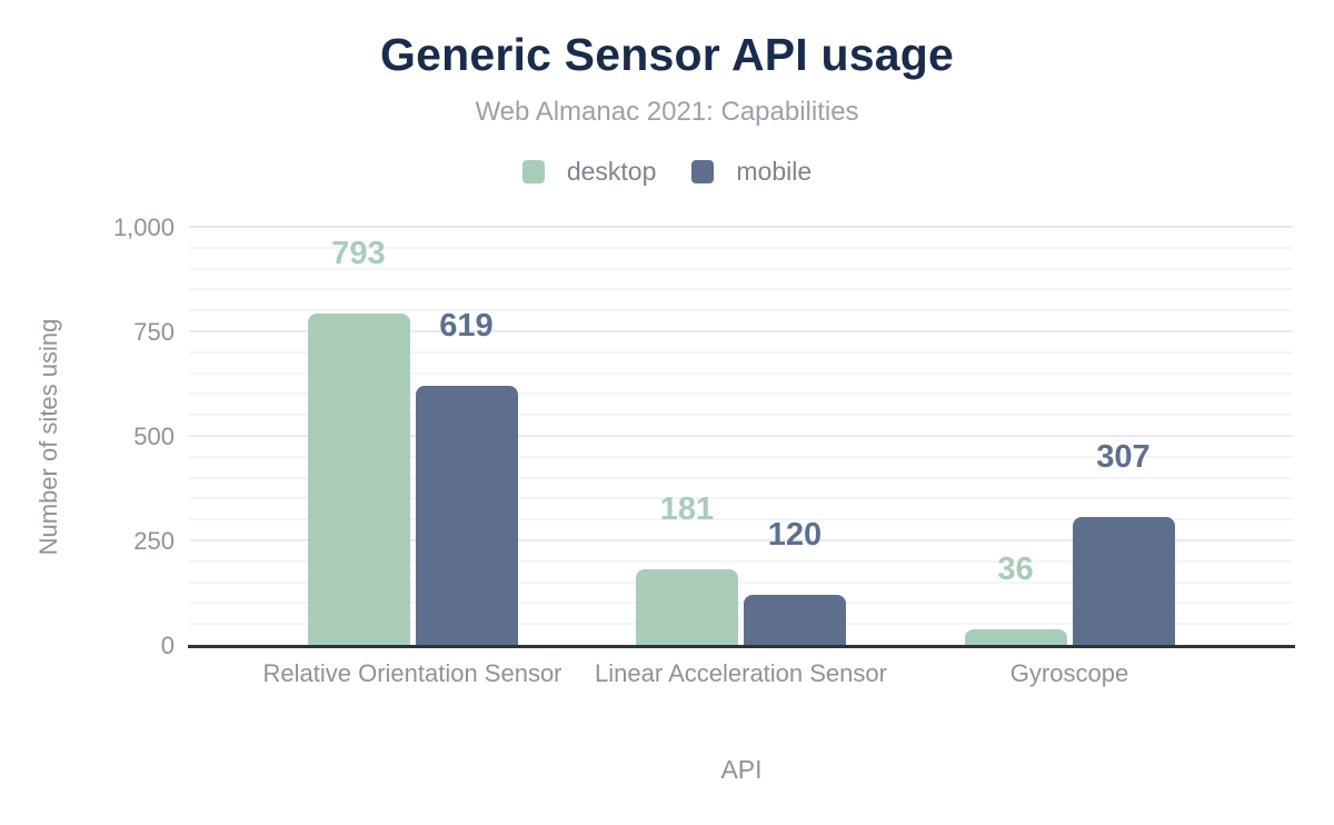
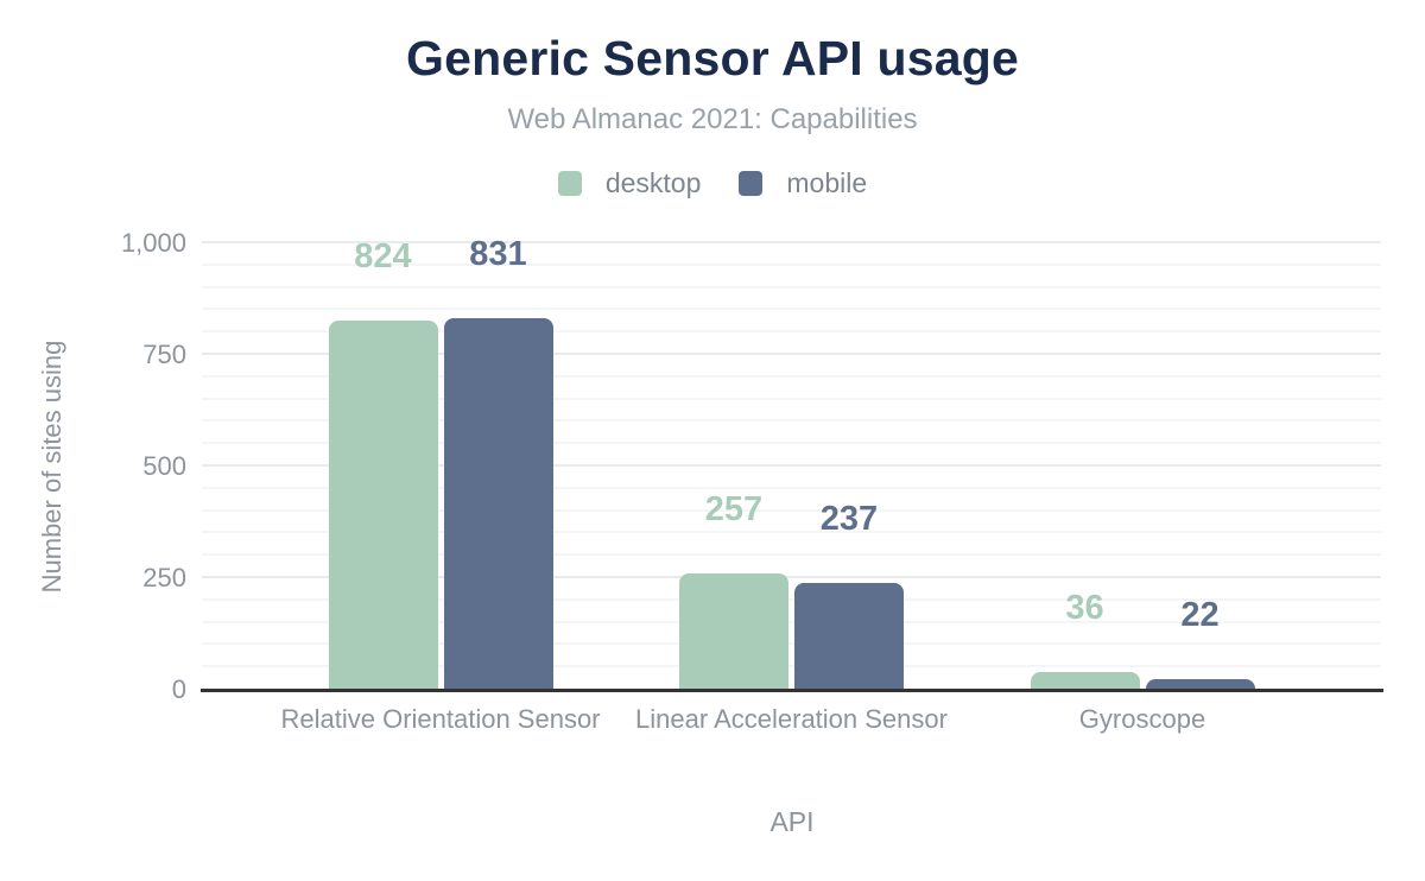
desktop/Relative Orientation Sensor: 793 -> 824
mobile/Relative Orientation Sensor: 619 -> 831
desktop/Linear Acceleration Sensor: 181 -> 257
mobile/Linear Acceleration Sensor: 120 -> 237
mobile/Gyroscope: 307 -> 22
